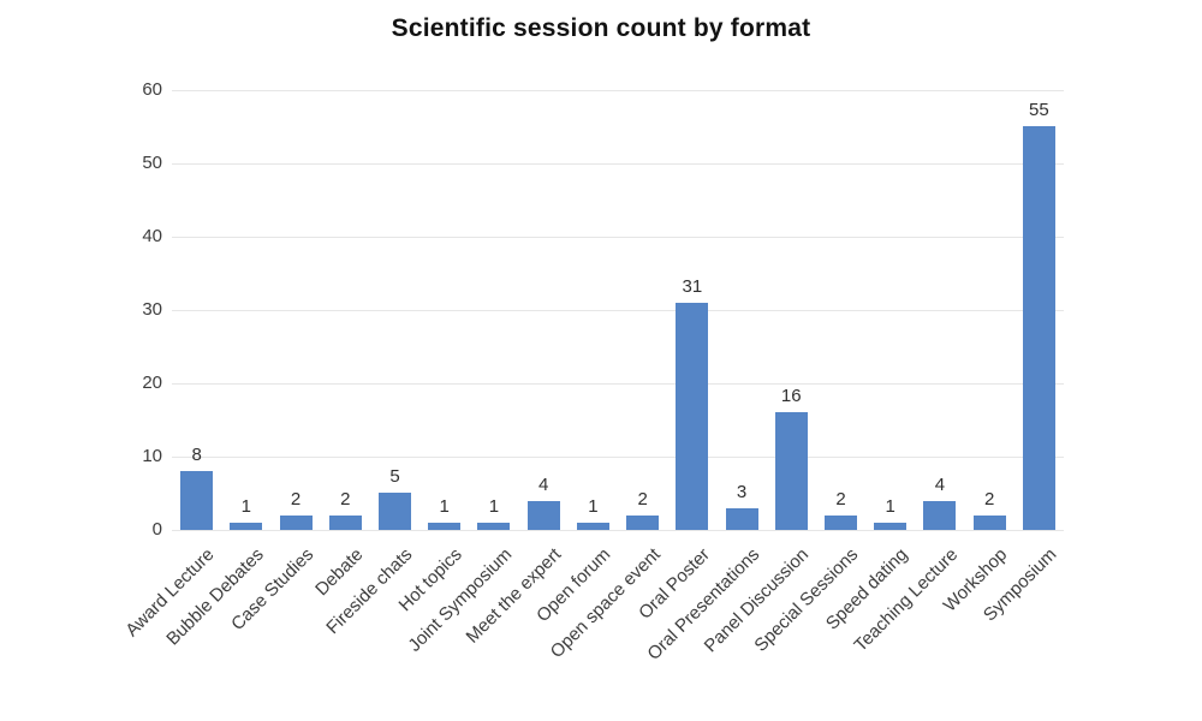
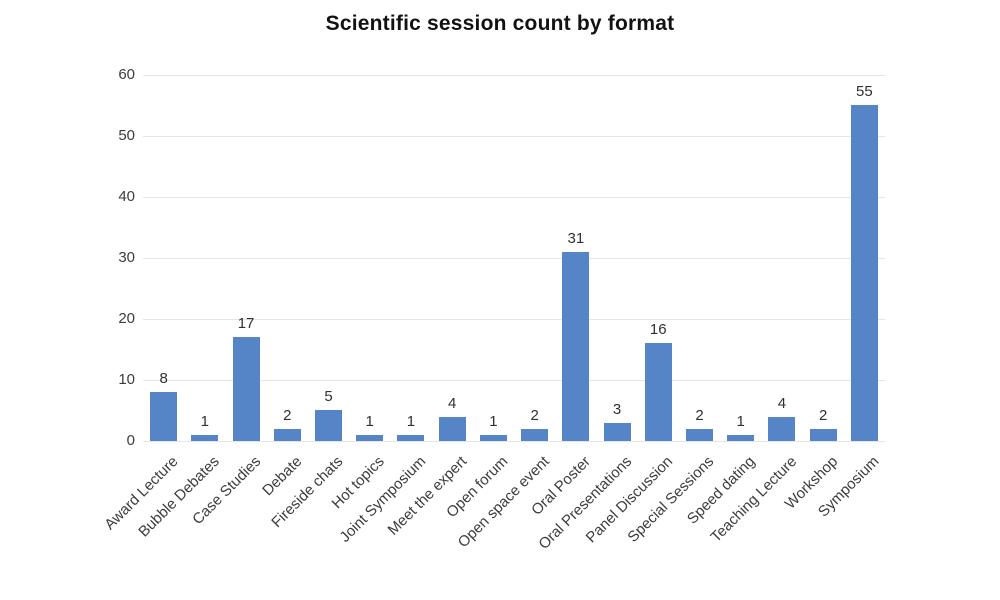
Case Studies: 2 -> 17
